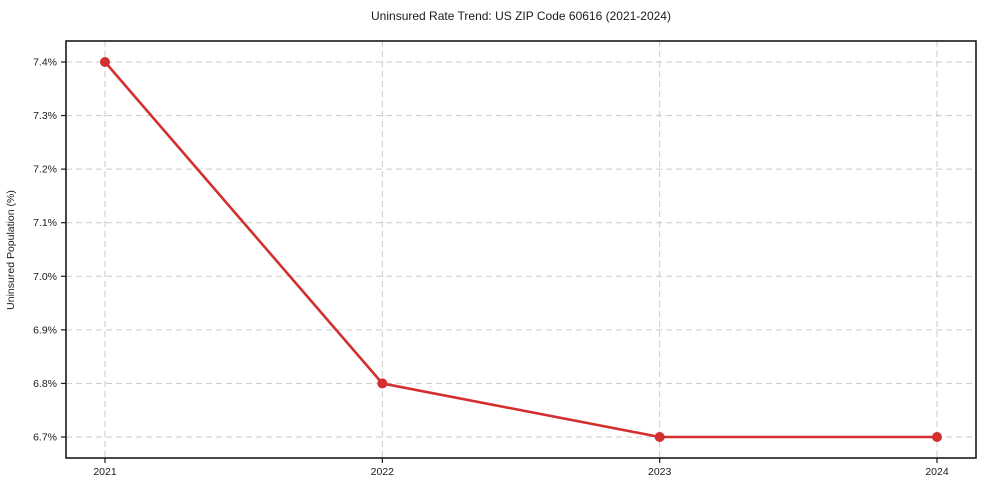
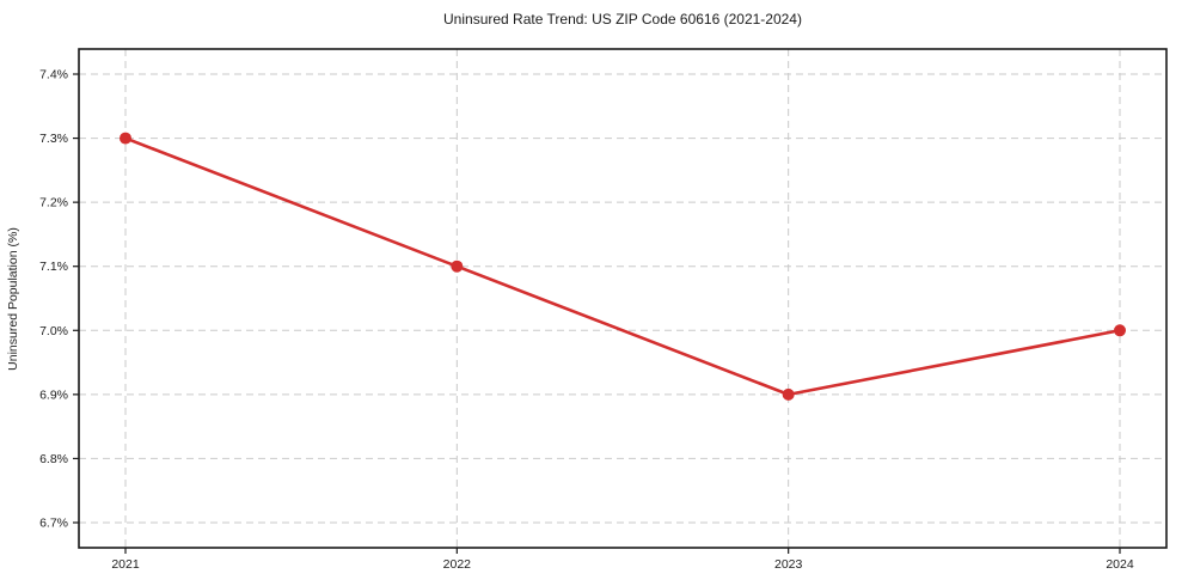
2021: 7.4% -> 7.3%
2022: 6.8% -> 7.1%
2023: 6.7% -> 6.9%
2024: 6.7% -> 7.0%
